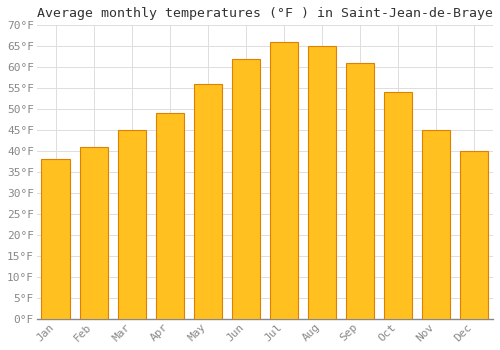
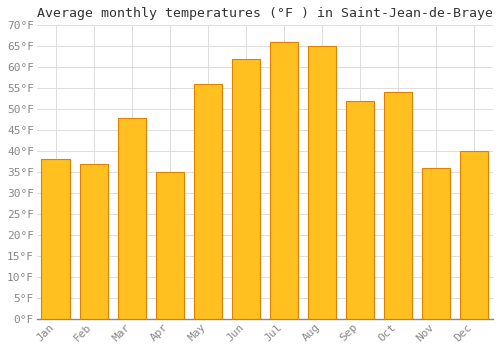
Feb: 41°F -> 37°F
Mar: 45°F -> 48°F
Apr: 49°F -> 35°F
Sep: 61°F -> 52°F
Nov: 45°F -> 36°F
